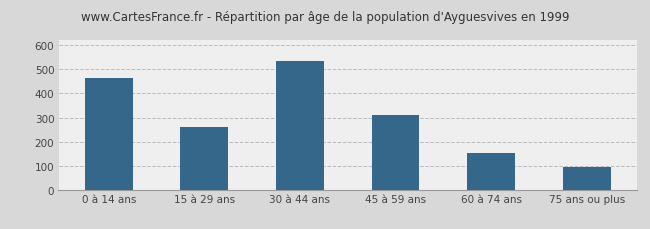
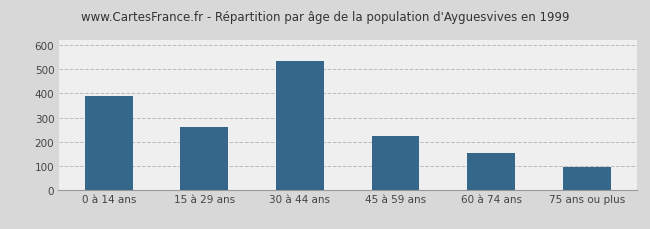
0 à 14 ans: 463 -> 390
45 à 59 ans: 312 -> 225
